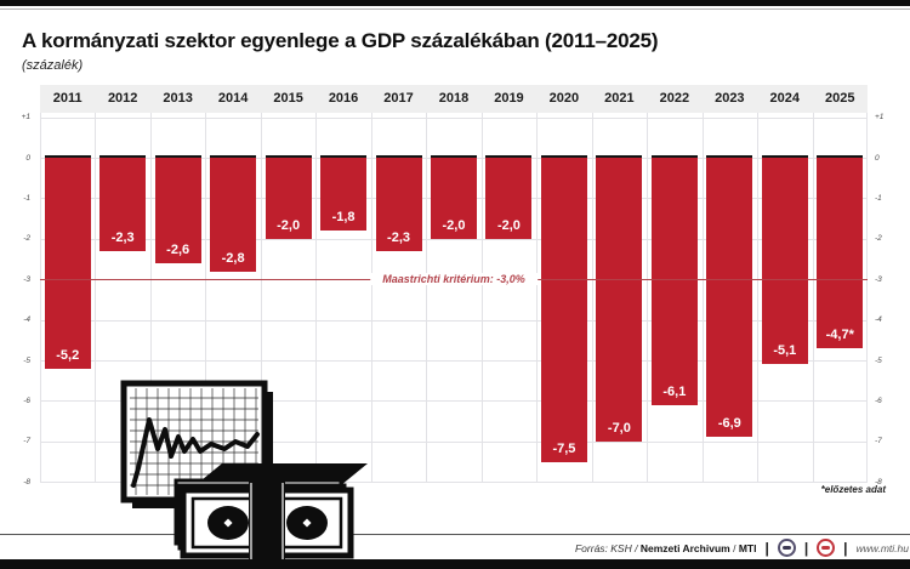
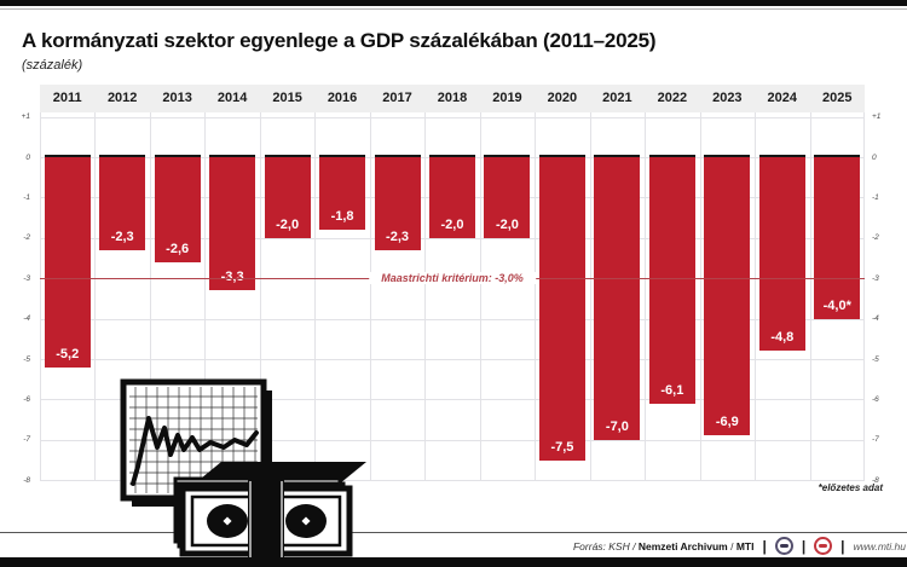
2014: -2,8 -> -3,3
2024: -5,1 -> -4,8
2025: -4,7 -> -4,0
